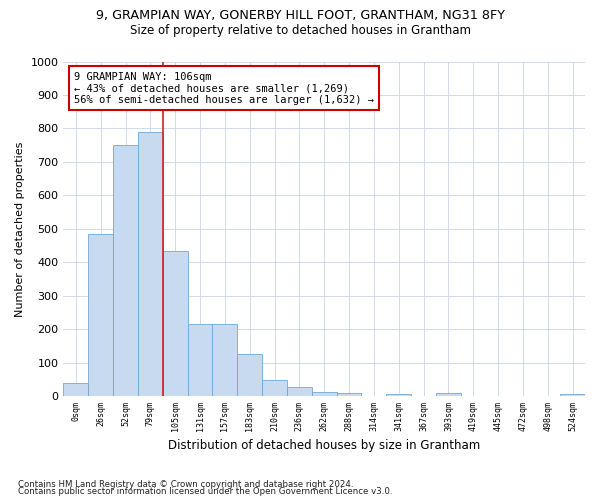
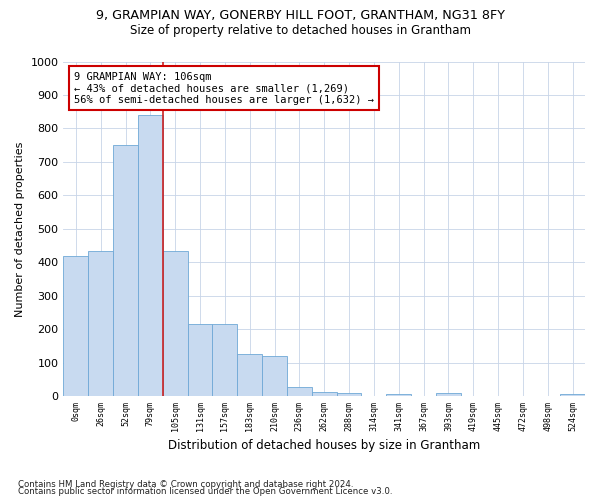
0sqm: 40 -> 420
26sqm: 485 -> 435
79sqm: 790 -> 840
210sqm: 50 -> 120
